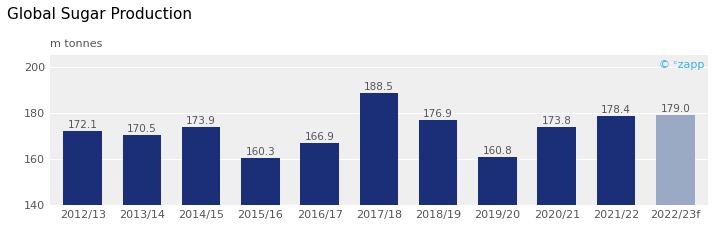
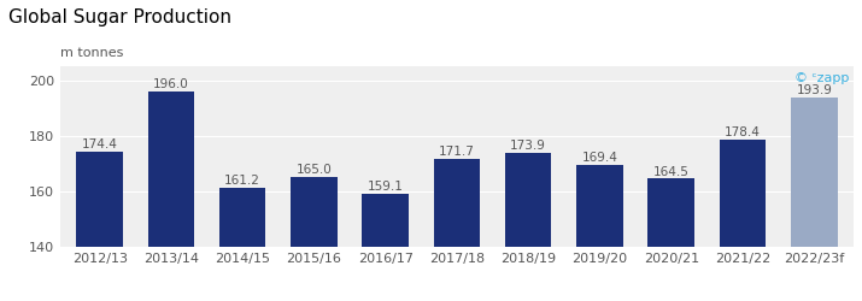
2012/13: 172.1 -> 174.4
2013/14: 170.5 -> 196.0
2014/15: 173.9 -> 161.2
2015/16: 160.3 -> 165.0
2016/17: 166.9 -> 159.1
2017/18: 188.5 -> 171.7
2018/19: 176.9 -> 173.9
2019/20: 160.8 -> 169.4
2020/21: 173.8 -> 164.5
2022/23f: 179.0 -> 193.9
